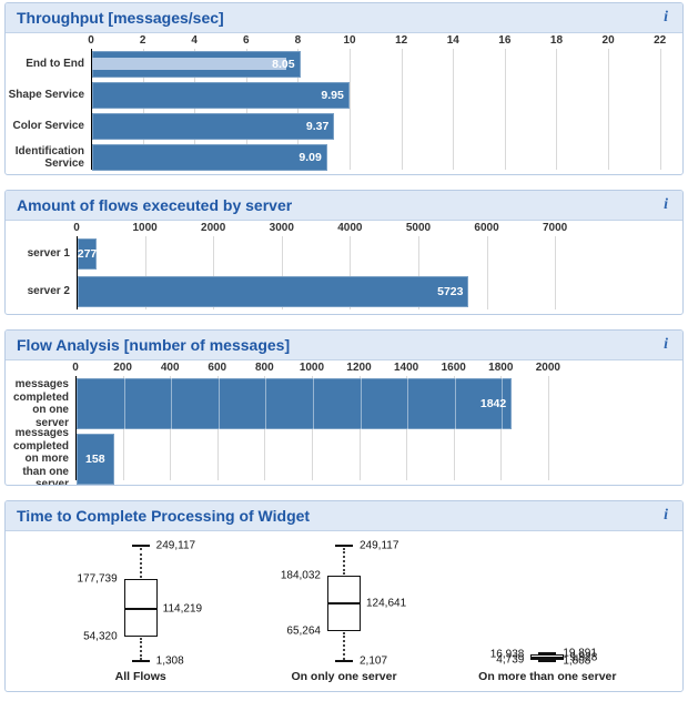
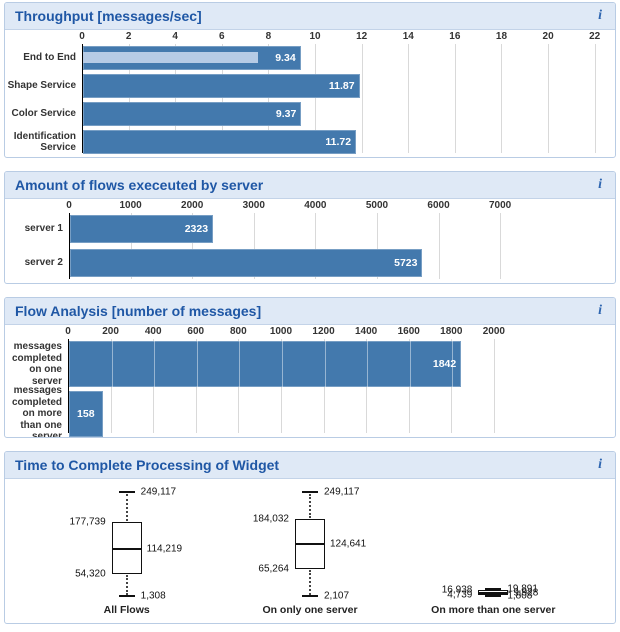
Throughput [messages/sec]/End to End: 8.05 -> 9.34
Throughput [messages/sec]/Shape Service: 9.95 -> 11.87
Throughput [messages/sec]/Identification Service: 9.09 -> 11.72
Amount of flows execeuted by server/server 1: 277 -> 2323
